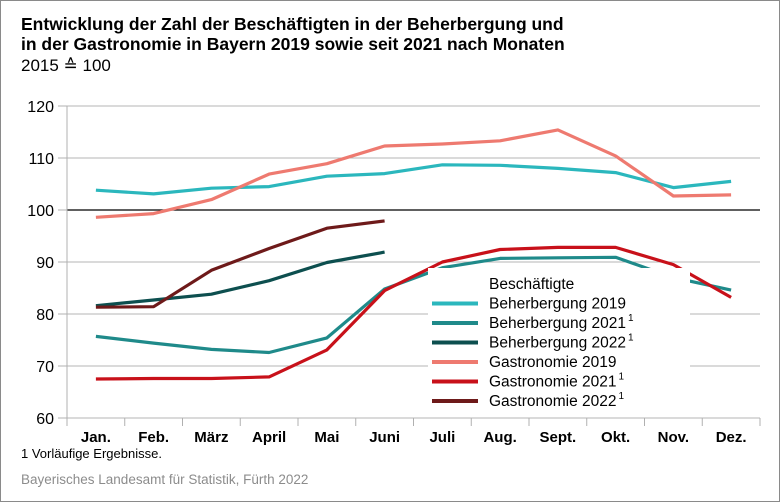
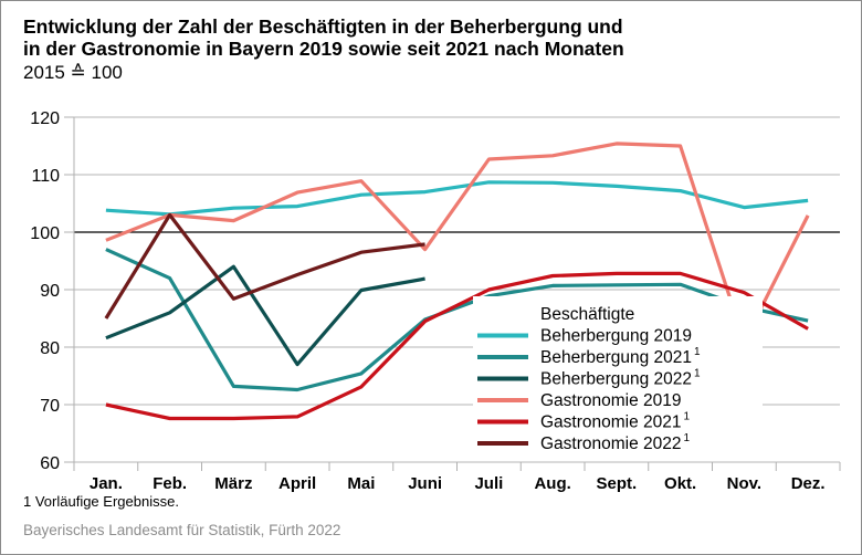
Beherbergung 2021/Jan.: 76 -> 97
Gastronomie 2021/Jan.: 68 -> 70
Gastronomie 2022/Jan.: 81 -> 85
Beherbergung 2021/Feb.: 74 -> 92
Beherbergung 2022/Feb.: 83 -> 86
Gastronomie 2019/Feb.: 99 -> 103
Gastronomie 2022/Feb.: 81 -> 103
Beherbergung 2022/März: 84 -> 94
Beherbergung 2022/April: 86 -> 77
Gastronomie 2019/Juni: 112 -> 97
Gastronomie 2019/Okt.: 110 -> 115
Gastronomie 2019/Nov.: 103 -> 81
